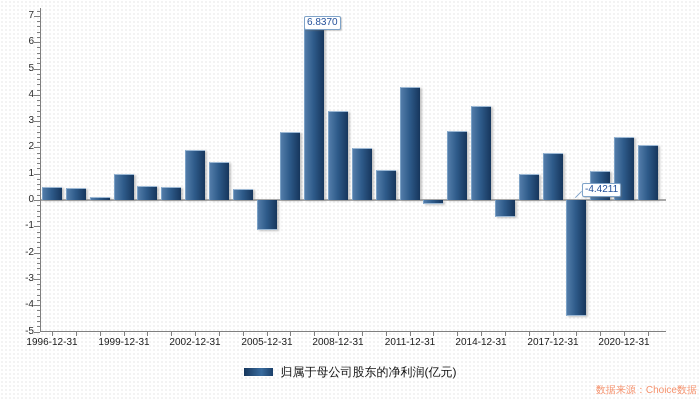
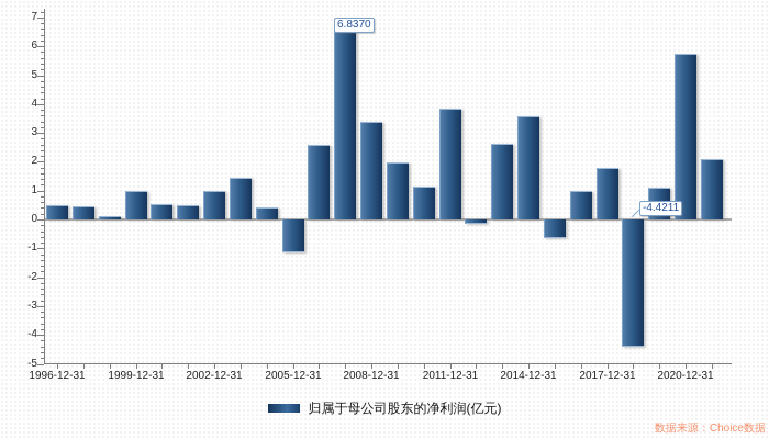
2002-12-31: 1.9 -> 1.0
2011-12-31: 4.3 -> 3.8
2020-12-31: 2.4 -> 5.7
